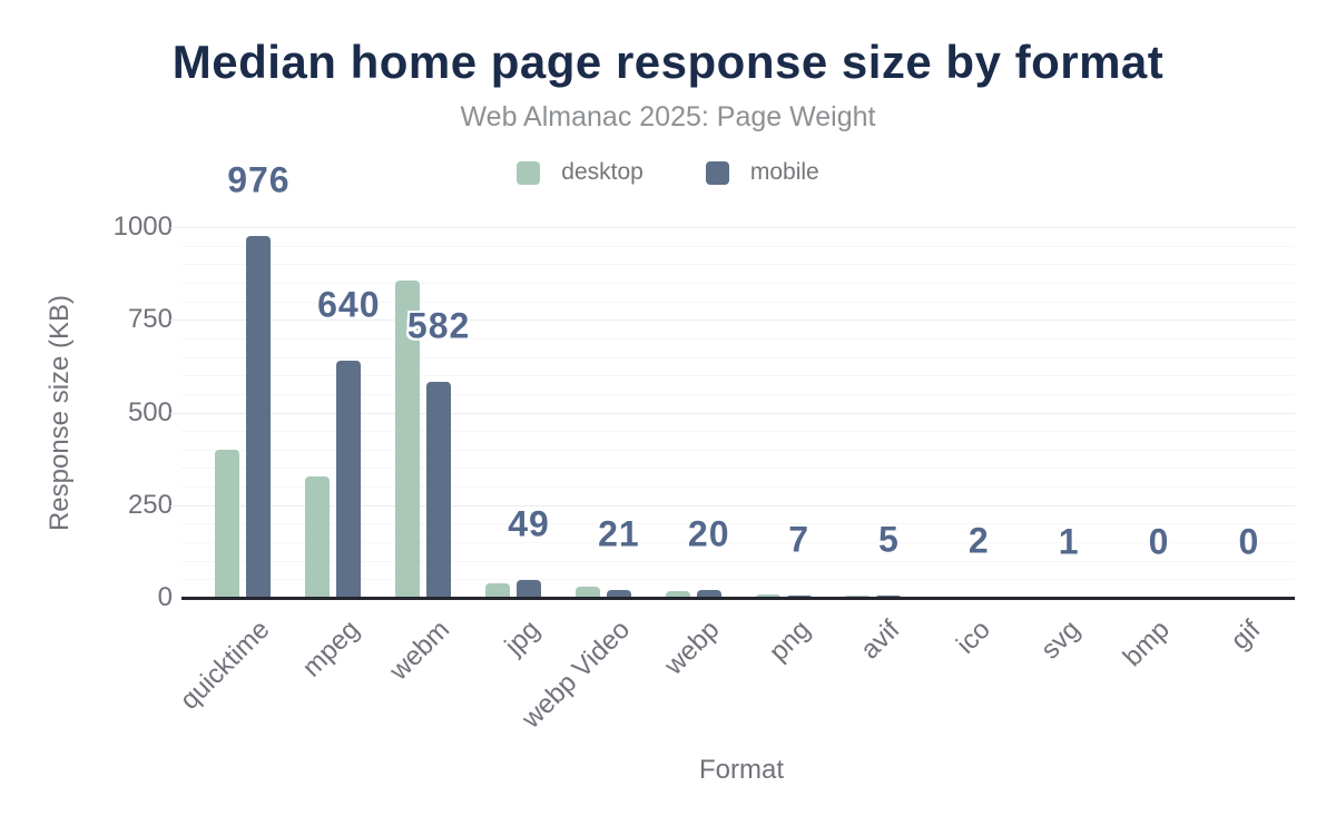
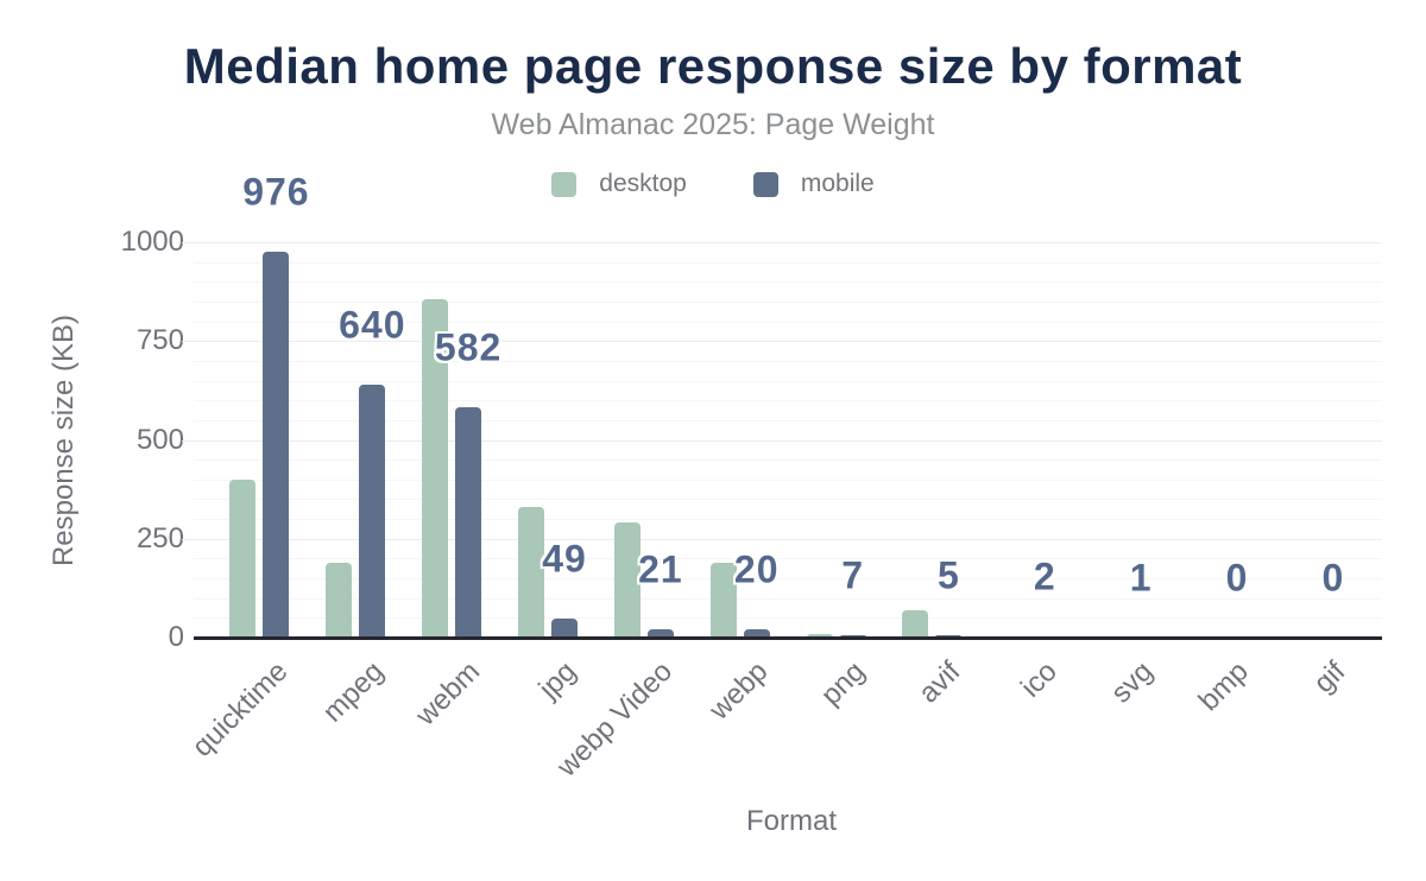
desktop/mpeg: 330 -> 190
desktop/jpg: 40 -> 330
desktop/webp Video: 30 -> 290
desktop/webp: 20 -> 190
desktop/avif: 10 -> 70
